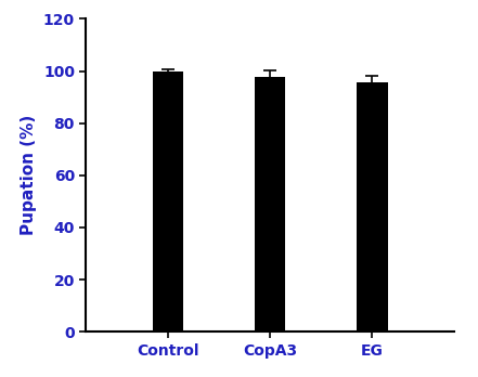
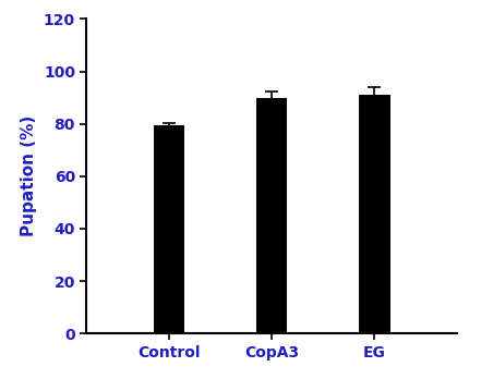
Control: 100.0 -> 79.5
CopA3: 97.8 -> 90.0
EG: 95.5 -> 91.0
